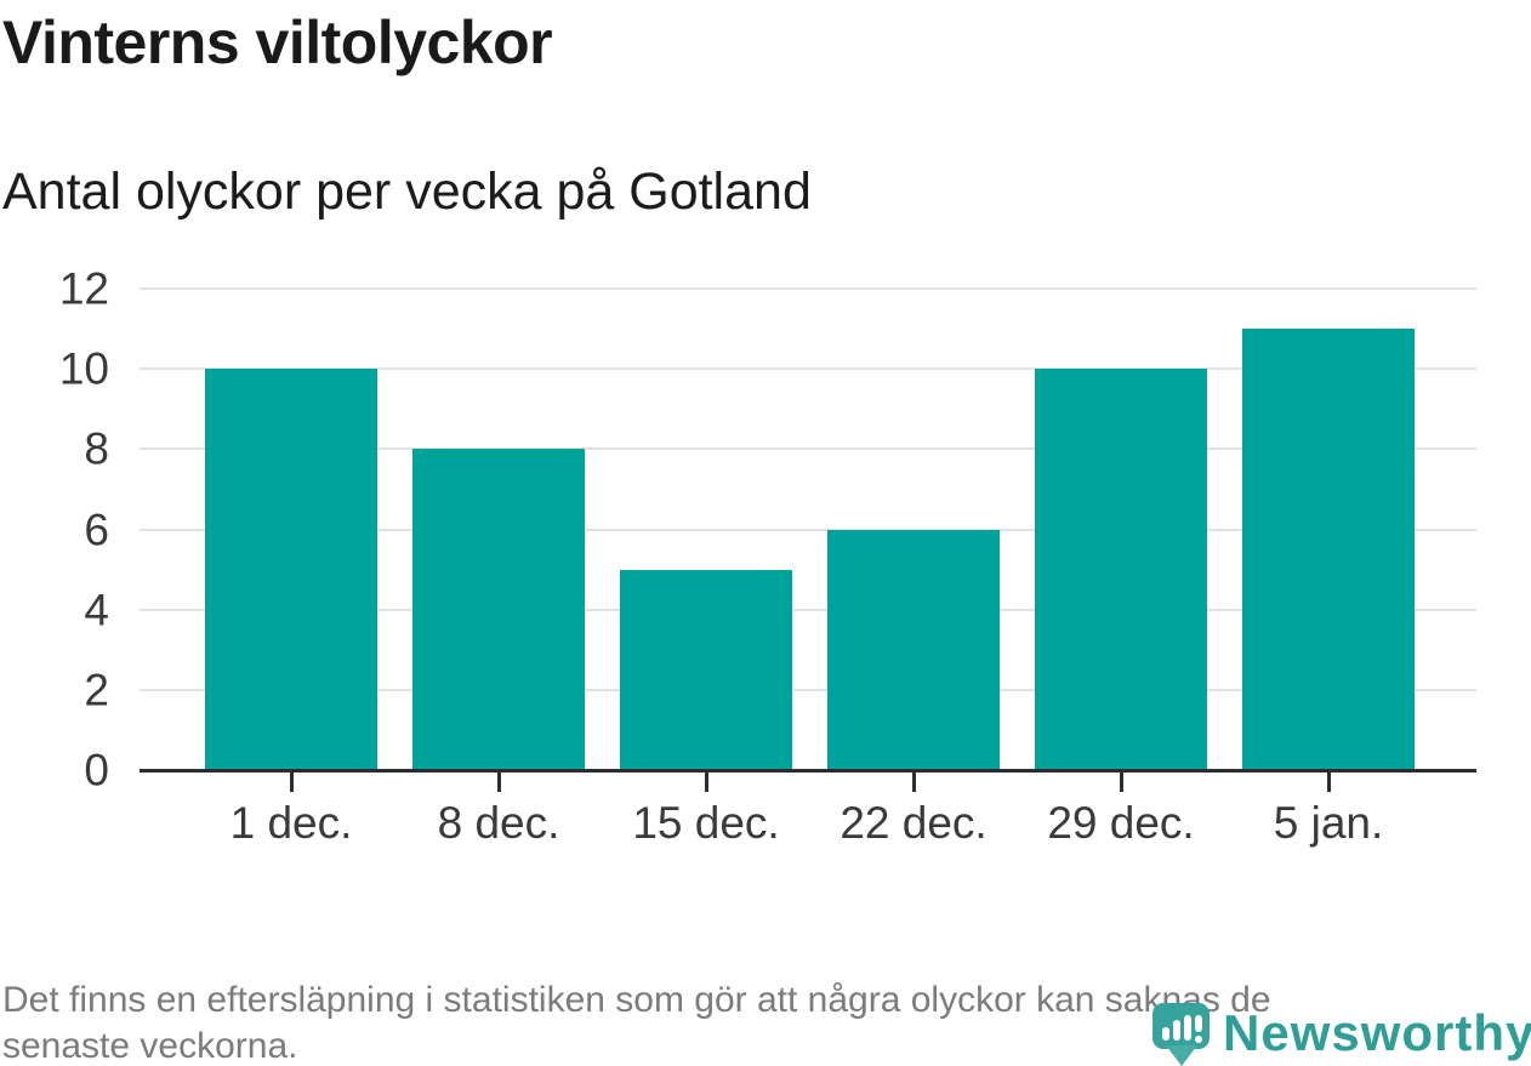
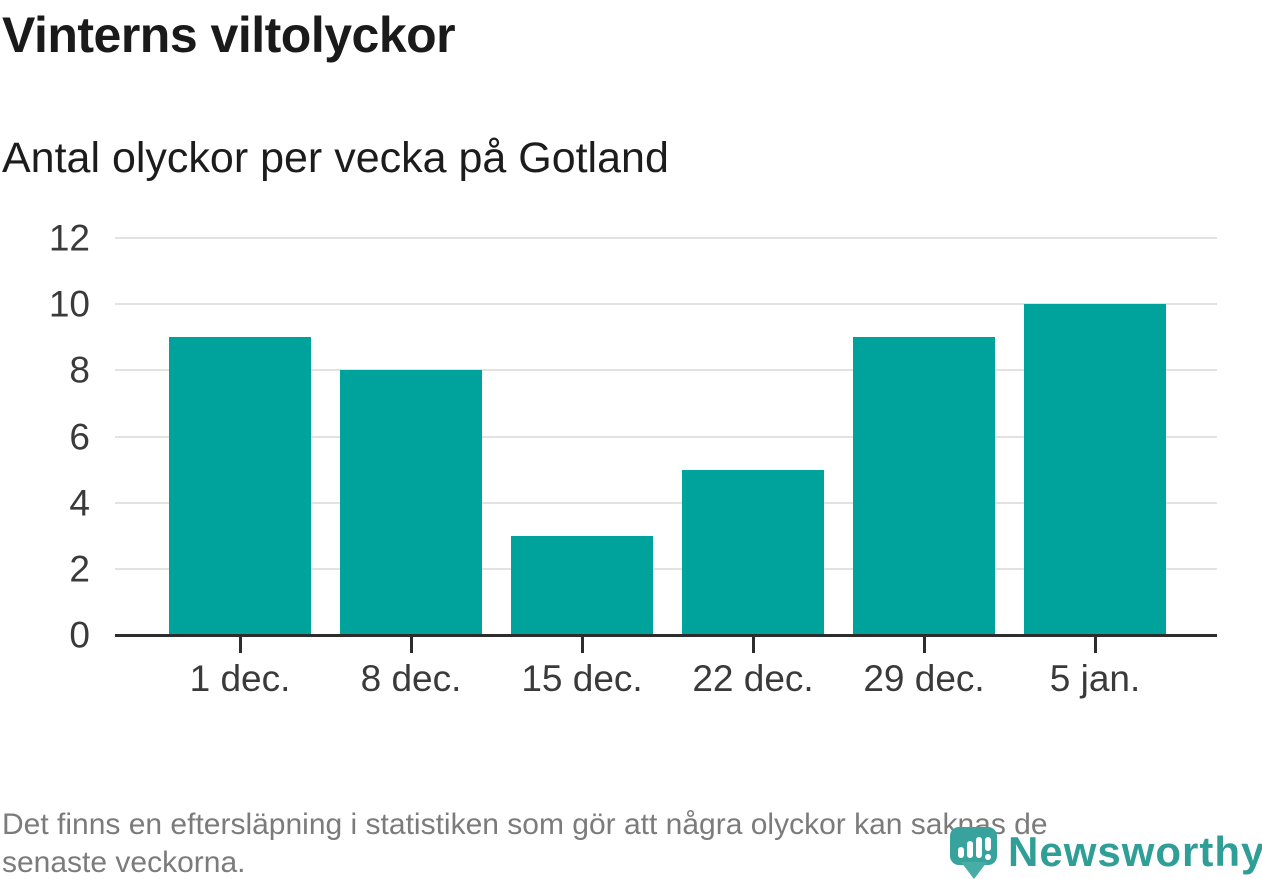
1 dec.: 10 -> 9
15 dec.: 5 -> 3
22 dec.: 6 -> 5
29 dec.: 10 -> 9
5 jan.: 11 -> 10
